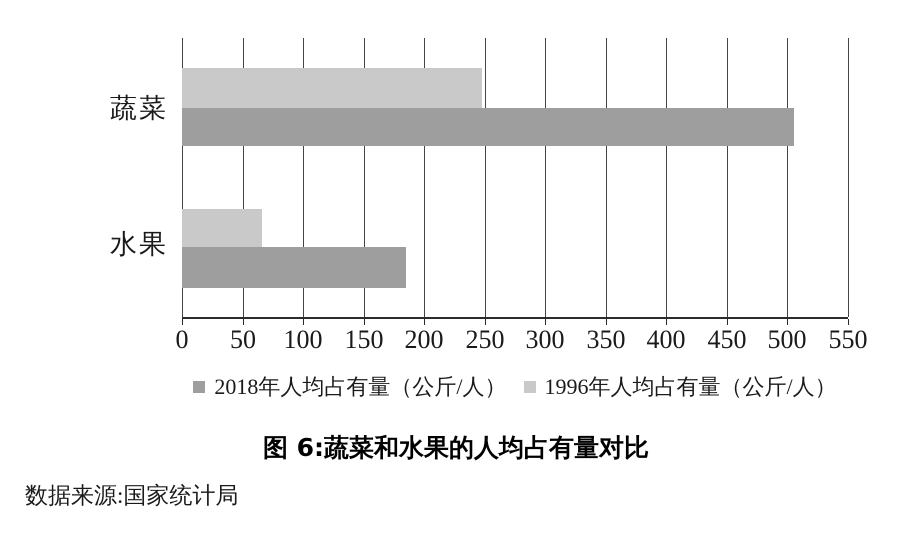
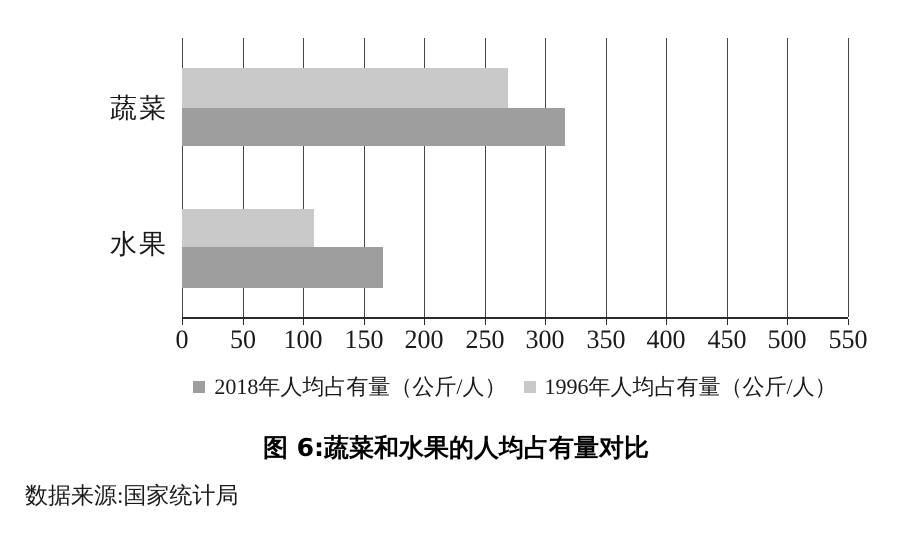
2018年人均占有量（公斤/人）/蔬菜: 505 -> 316
1996年人均占有量（公斤/人）/蔬菜: 248 -> 269
2018年人均占有量（公斤/人）/水果: 185 -> 166
1996年人均占有量（公斤/人）/水果: 66 -> 109
